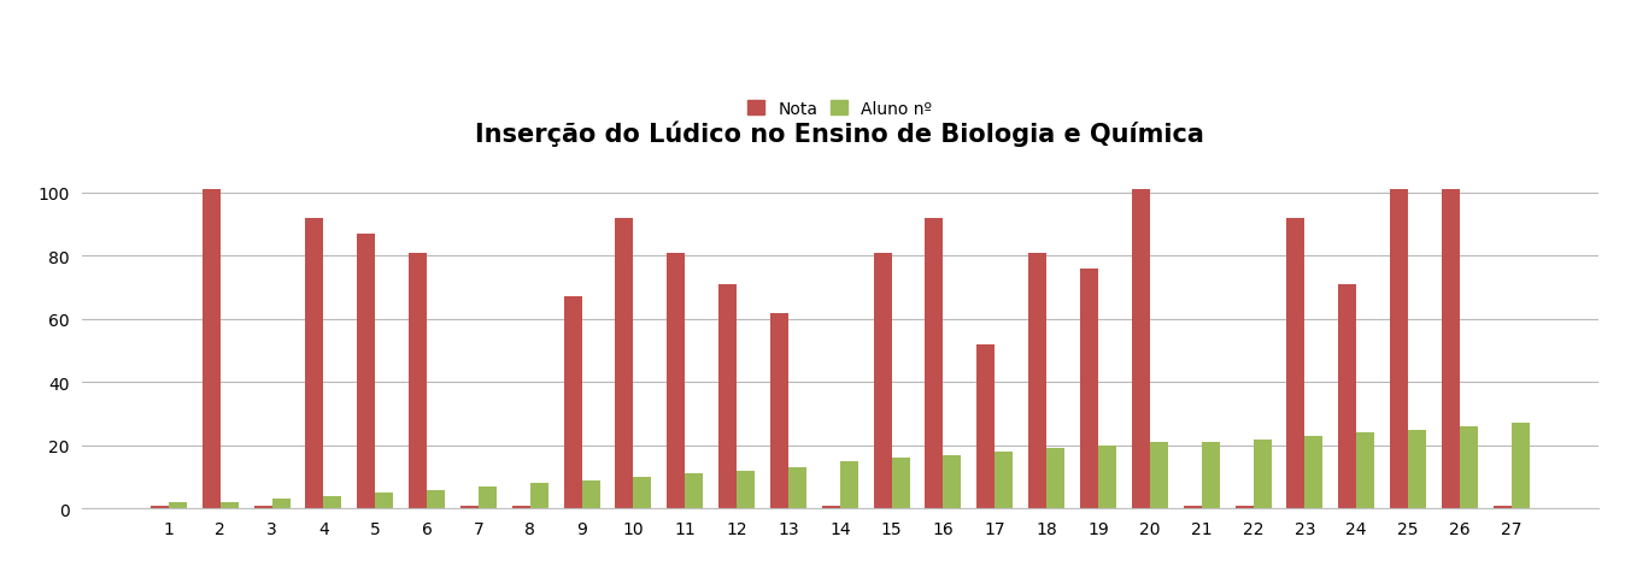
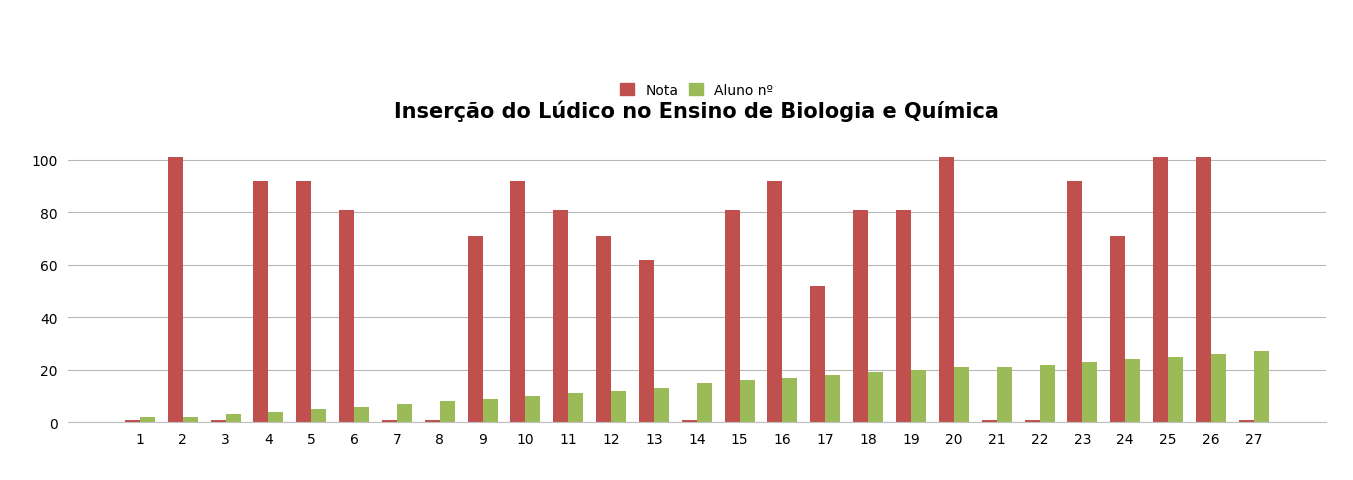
Nota/5: 87 -> 92
Nota/9: 67 -> 71
Nota/19: 76 -> 81
